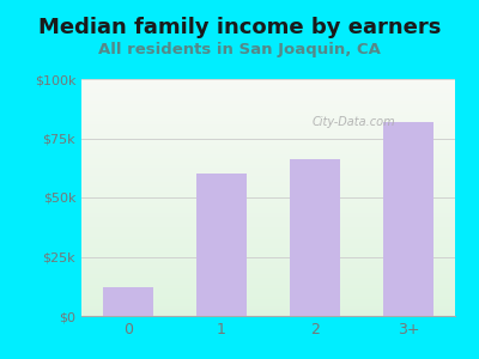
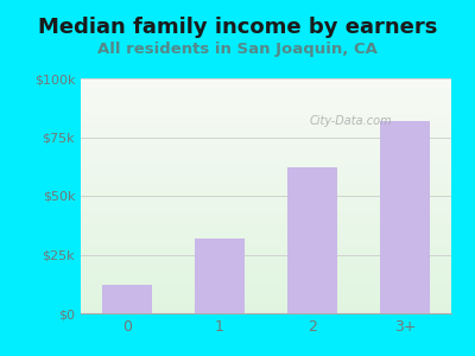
1: $60k -> $32k
2: $66k -> $62k
